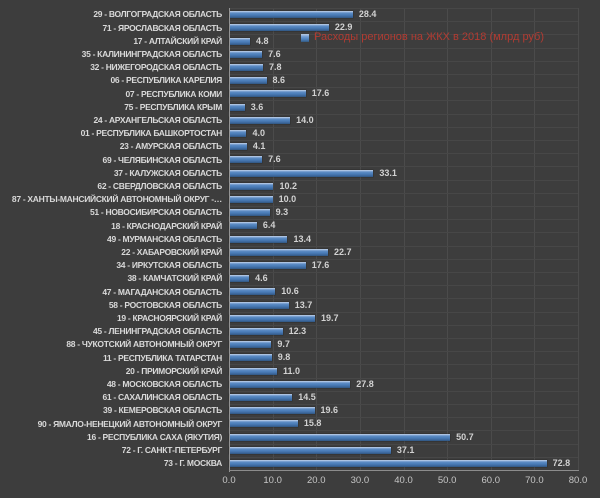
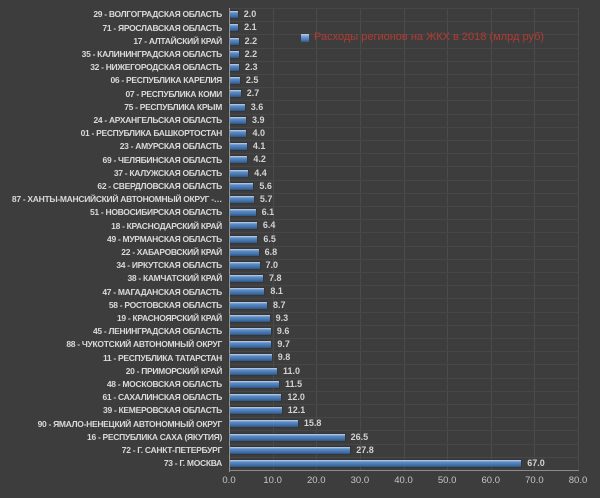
29 - ВОЛГОГРАДСКАЯ ОБЛАСТЬ: 28.4 -> 2.0
71 - ЯРОСЛАВСКАЯ ОБЛАСТЬ: 22.9 -> 2.1
17 - АЛТАЙСКИЙ КРАЙ: 4.8 -> 2.2
35 - КАЛИНИНГРАДСКАЯ ОБЛАСТЬ: 7.6 -> 2.2
32 - НИЖЕГОРОДСКАЯ ОБЛАСТЬ: 7.8 -> 2.3
06 - РЕСПУБЛИКА КАРЕЛИЯ: 8.6 -> 2.5
07 - РЕСПУБЛИКА КОМИ: 17.6 -> 2.7
24 - АРХАНГЕЛЬСКАЯ ОБЛАСТЬ: 14.0 -> 3.9
69 - ЧЕЛЯБИНСКАЯ ОБЛАСТЬ: 7.6 -> 4.2
37 - КАЛУЖСКАЯ ОБЛАСТЬ: 33.1 -> 4.4
62 - СВЕРДЛОВСКАЯ ОБЛАСТЬ: 10.2 -> 5.6
87 - ХАНТЫ-МАНСИЙСКИЙ АВТОНОМНЫЙ ОКРУГ -…: 10.0 -> 5.7
51 - НОВОСИБИРСКАЯ ОБЛАСТЬ: 9.3 -> 6.1
49 - МУРМАНСКАЯ ОБЛАСТЬ: 13.4 -> 6.5
22 - ХАБАРОВСКИЙ КРАЙ: 22.7 -> 6.8
34 - ИРКУТСКАЯ ОБЛАСТЬ: 17.6 -> 7.0
38 - КАМЧАТСКИЙ КРАЙ: 4.6 -> 7.8
47 - МАГАДАНСКАЯ ОБЛАСТЬ: 10.6 -> 8.1
58 - РОСТОВСКАЯ ОБЛАСТЬ: 13.7 -> 8.7
19 - КРАСНОЯРСКИЙ КРАЙ: 19.7 -> 9.3
45 - ЛЕНИНГРАДСКАЯ ОБЛАСТЬ: 12.3 -> 9.6
48 - МОСКОВСКАЯ ОБЛАСТЬ: 27.8 -> 11.5
61 - САХАЛИНСКАЯ ОБЛАСТЬ: 14.5 -> 12.0
39 - КЕМЕРОВСКАЯ ОБЛАСТЬ: 19.6 -> 12.1
16 - РЕСПУБЛИКА САХА (ЯКУТИЯ): 50.7 -> 26.5
72 - Г. САНКТ-ПЕТЕРБУРГ: 37.1 -> 27.8
73 - Г. МОСКВА: 72.8 -> 67.0
